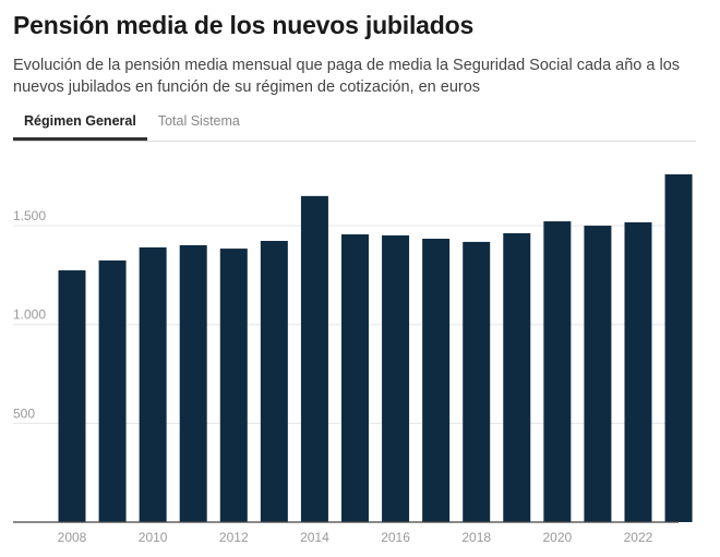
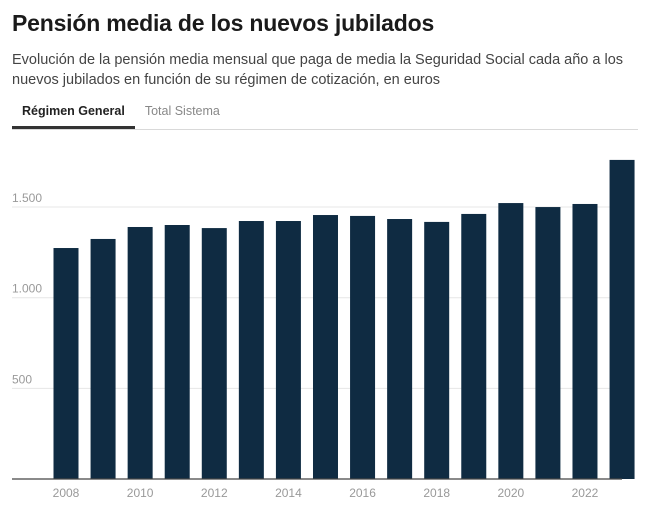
2014: 1650 -> 1420
